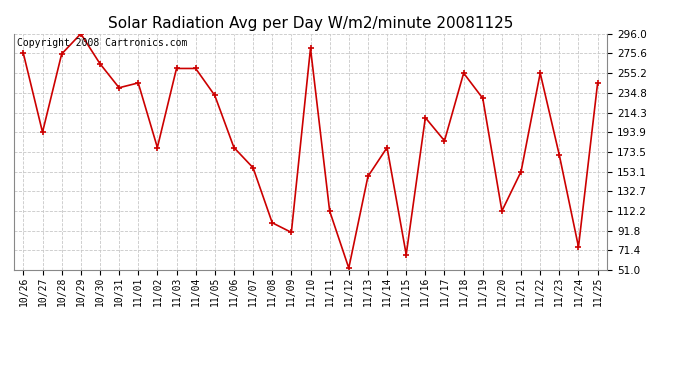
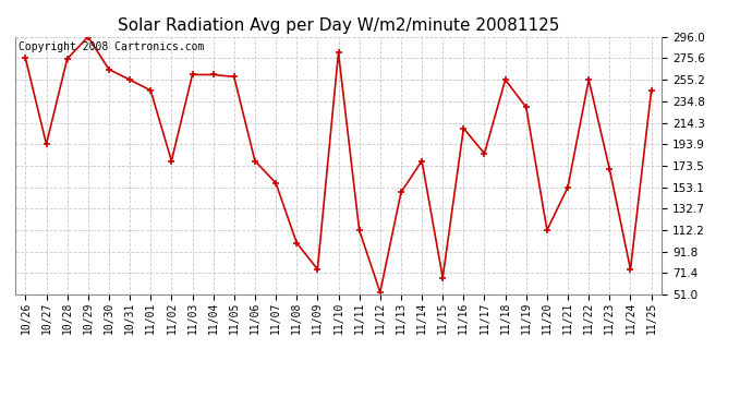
10/31: 240 -> 255
11/05: 232 -> 258
11/09: 90 -> 75
